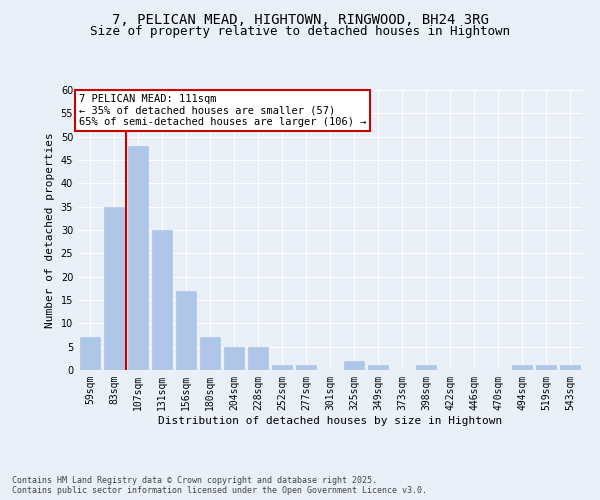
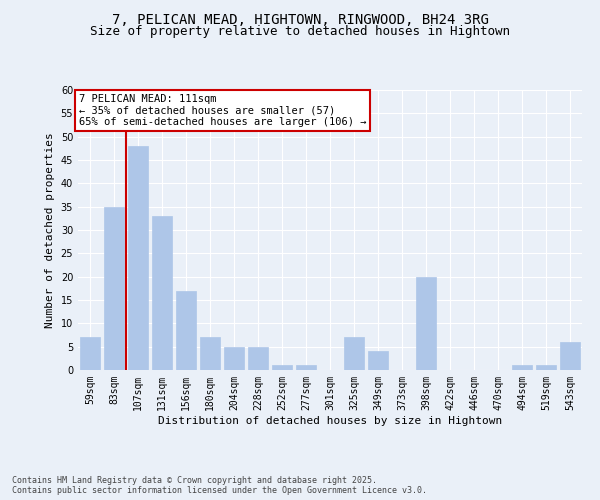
131sqm: 30 -> 33
325sqm: 2 -> 7
349sqm: 1 -> 4
398sqm: 1 -> 20
543sqm: 1 -> 6
